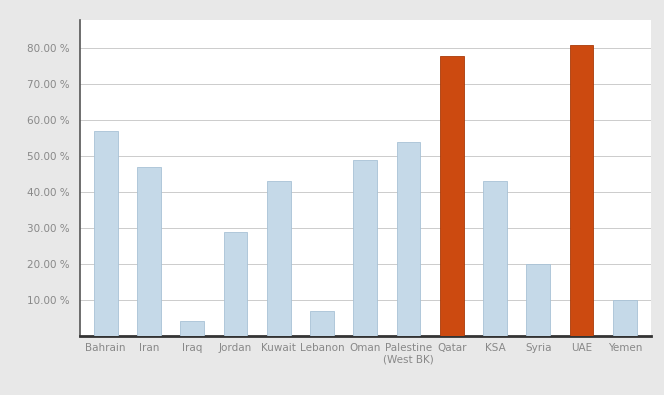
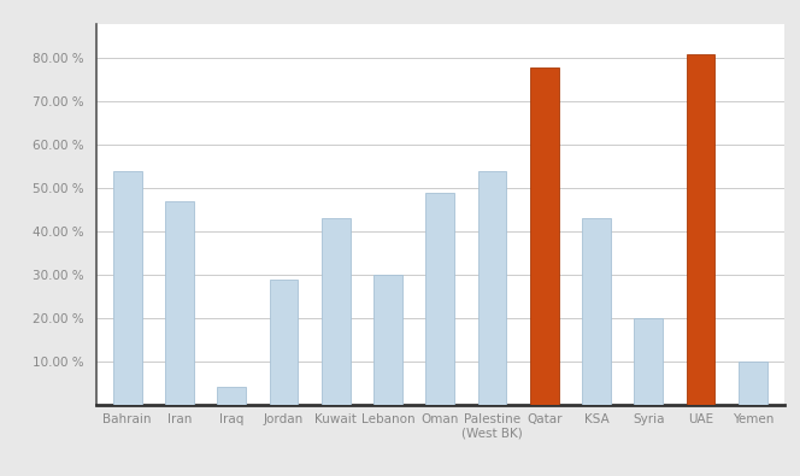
Bahrain: 57 % -> 54 %
Lebanon: 7 % -> 30 %
